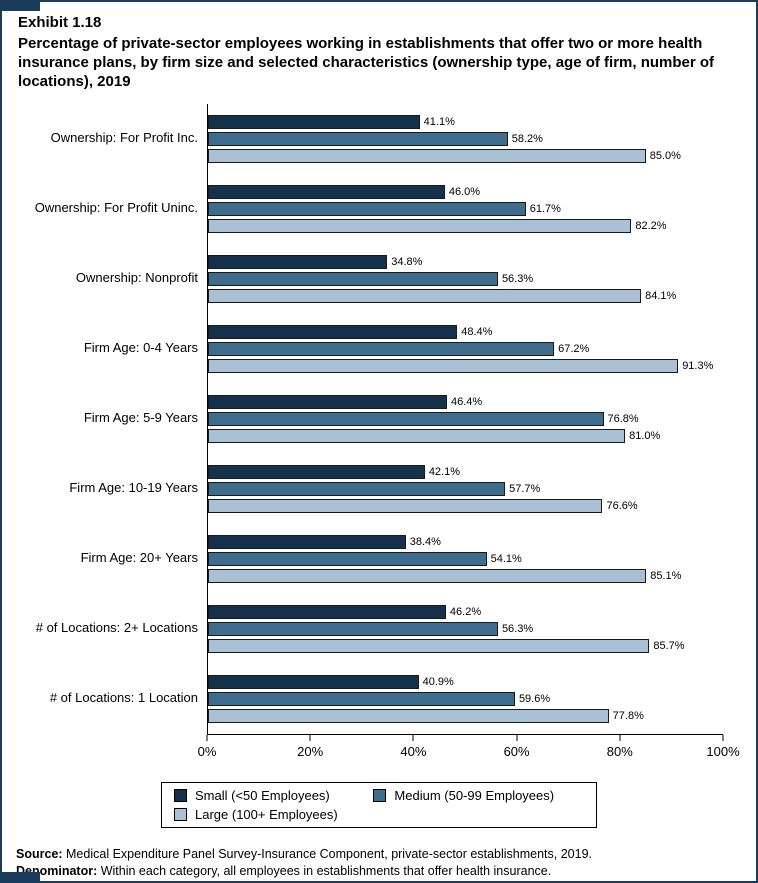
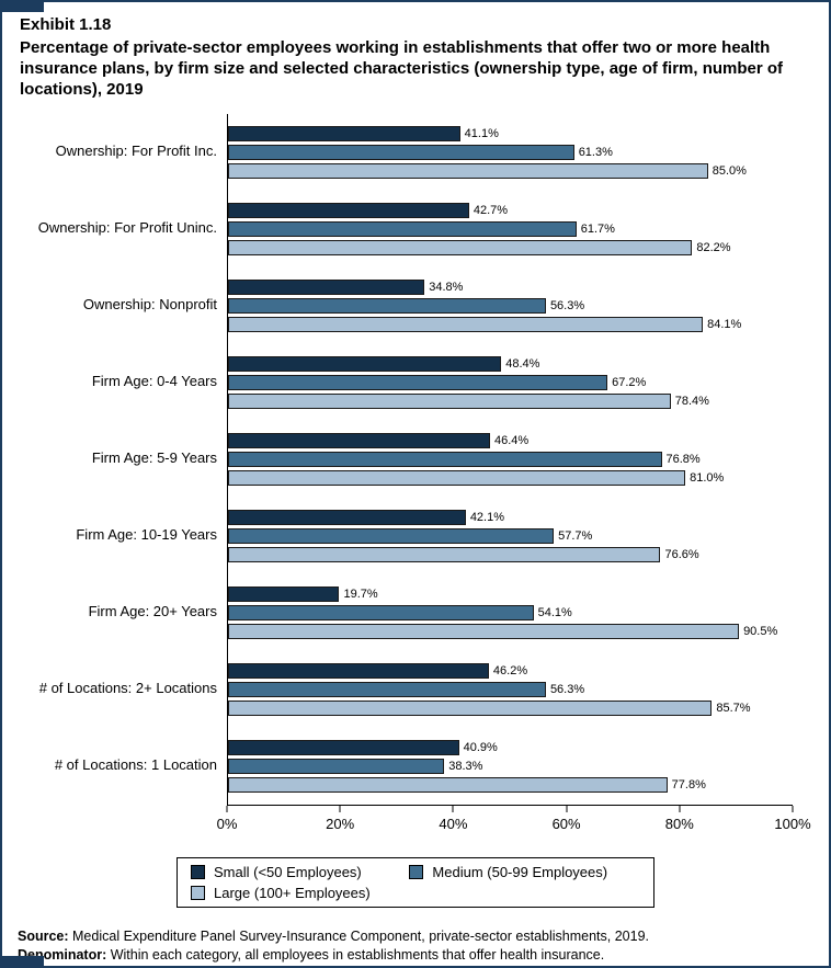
Medium (50-99 Employees)/Ownership: For Profit Inc.: 58.2% -> 61.3%
Small (<50 Employees)/Ownership: For Profit Uninc.: 46.0% -> 42.7%
Large (100+ Employees)/Firm Age: 0-4 Years: 91.3% -> 78.4%
Small (<50 Employees)/Firm Age: 20+ Years: 38.4% -> 19.7%
Large (100+ Employees)/Firm Age: 20+ Years: 85.1% -> 90.5%
Medium (50-99 Employees)/# of Locations: 1 Location: 59.6% -> 38.3%
